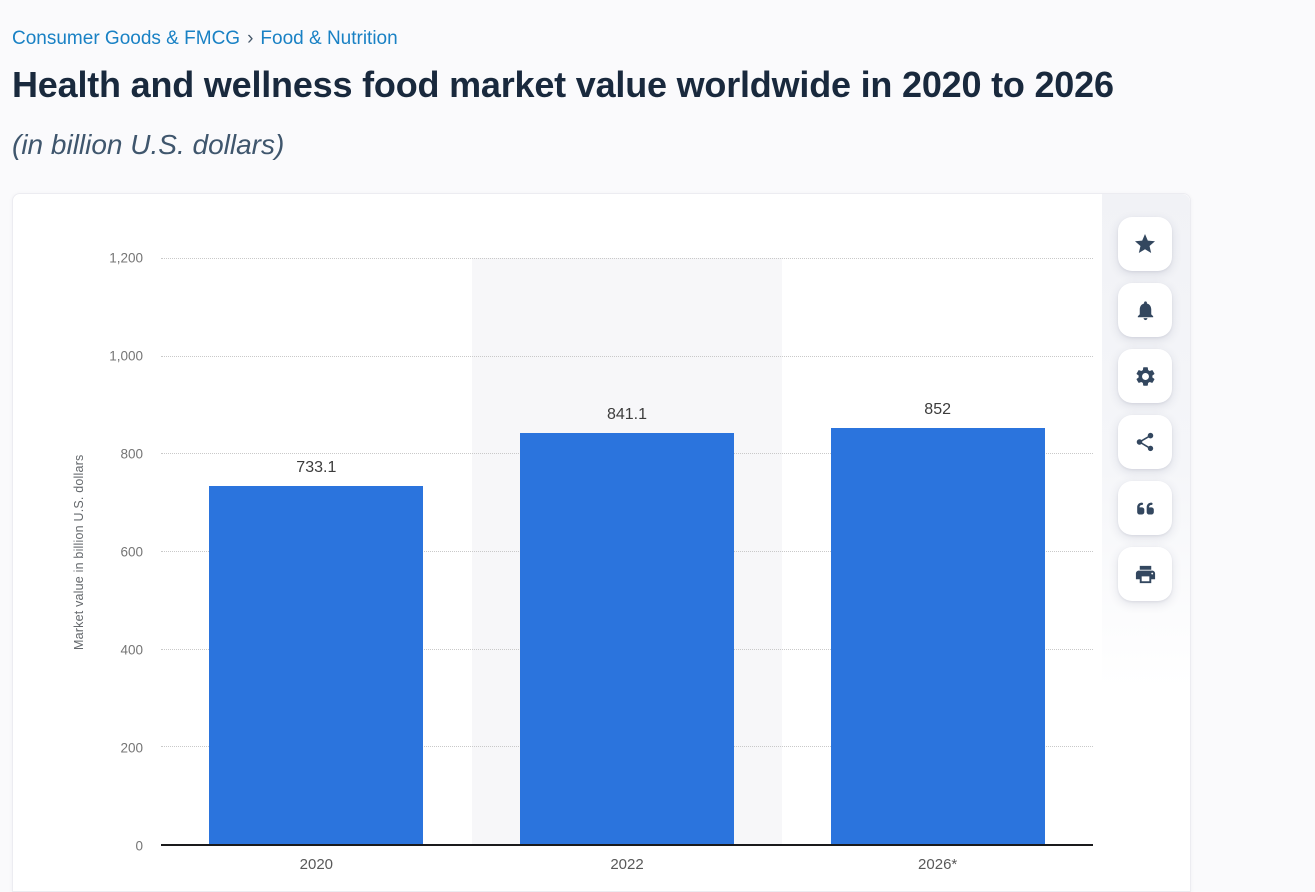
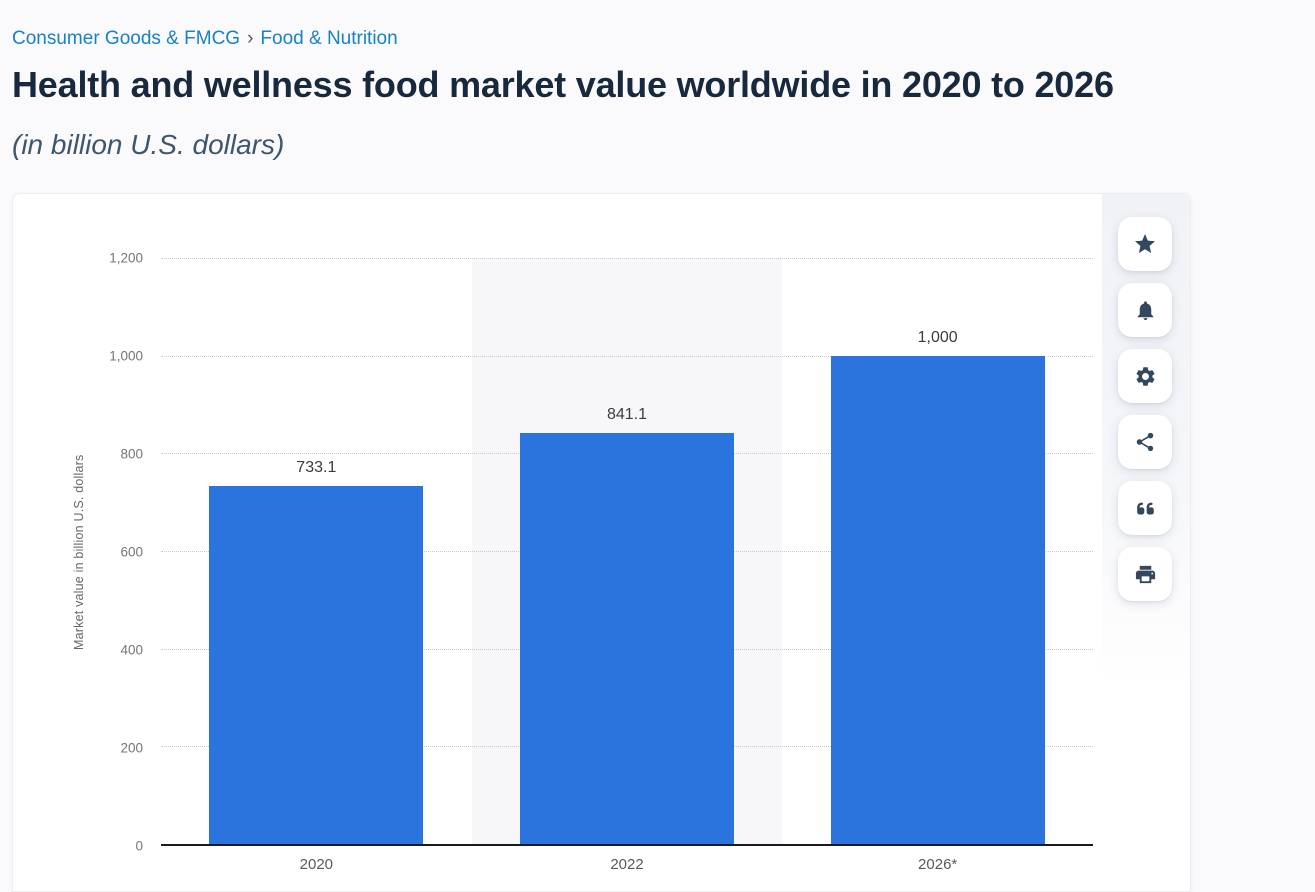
2026*: 852 -> 1,000
